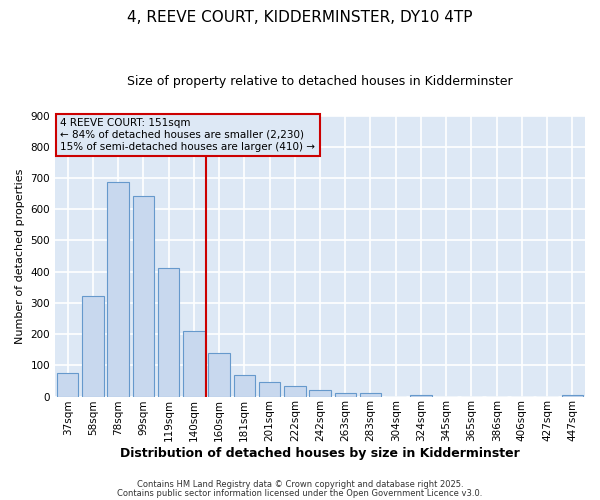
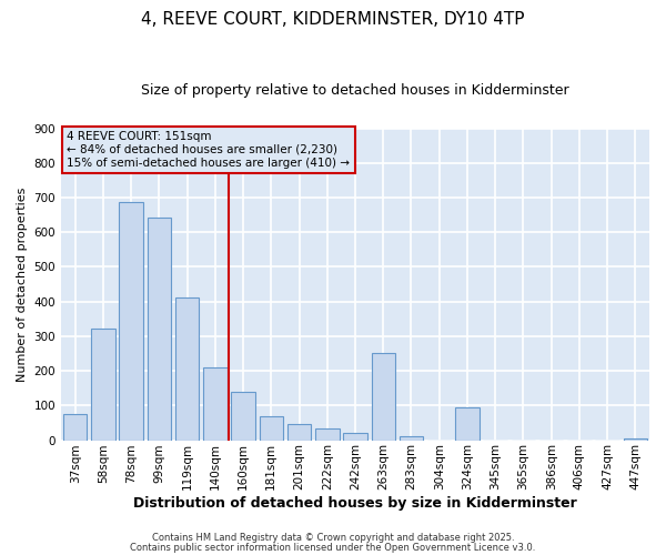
263sqm: 11 -> 250
324sqm: 5 -> 95
